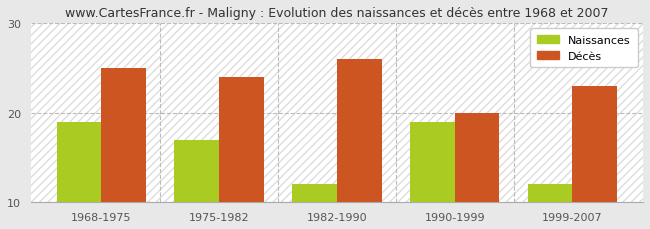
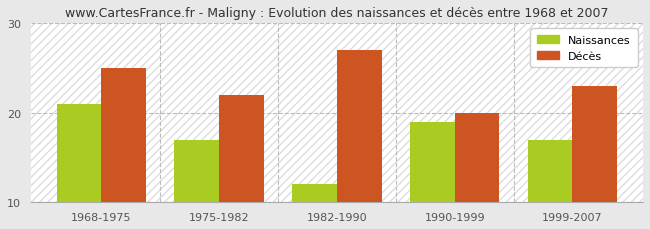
Naissances/1968-1975: 19 -> 21
Décès/1975-1982: 24 -> 22
Décès/1982-1990: 26 -> 27
Naissances/1999-2007: 12 -> 17
